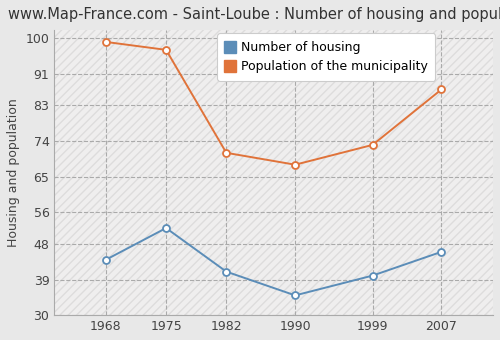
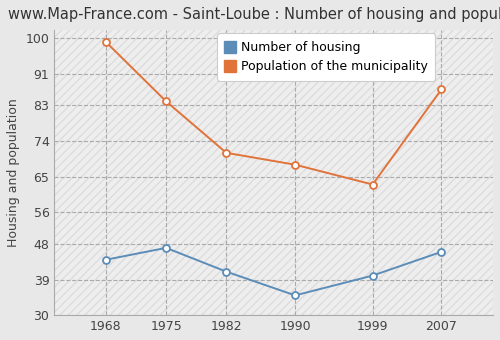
Number of housing/1975: 52 -> 47
Population of the municipality/1975: 97 -> 84
Population of the municipality/1999: 73 -> 63
